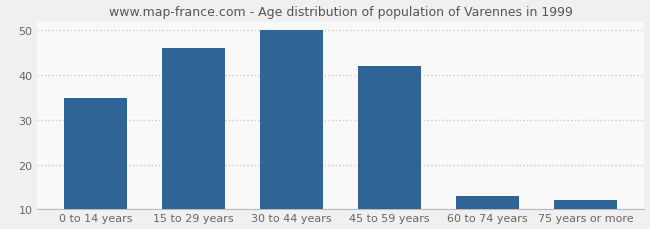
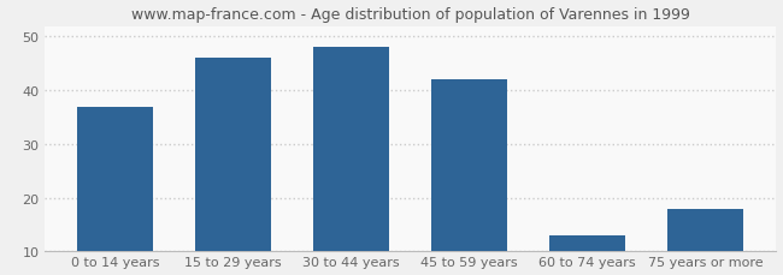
0 to 14 years: 35 -> 37
30 to 44 years: 50 -> 48
75 years or more: 12 -> 18
